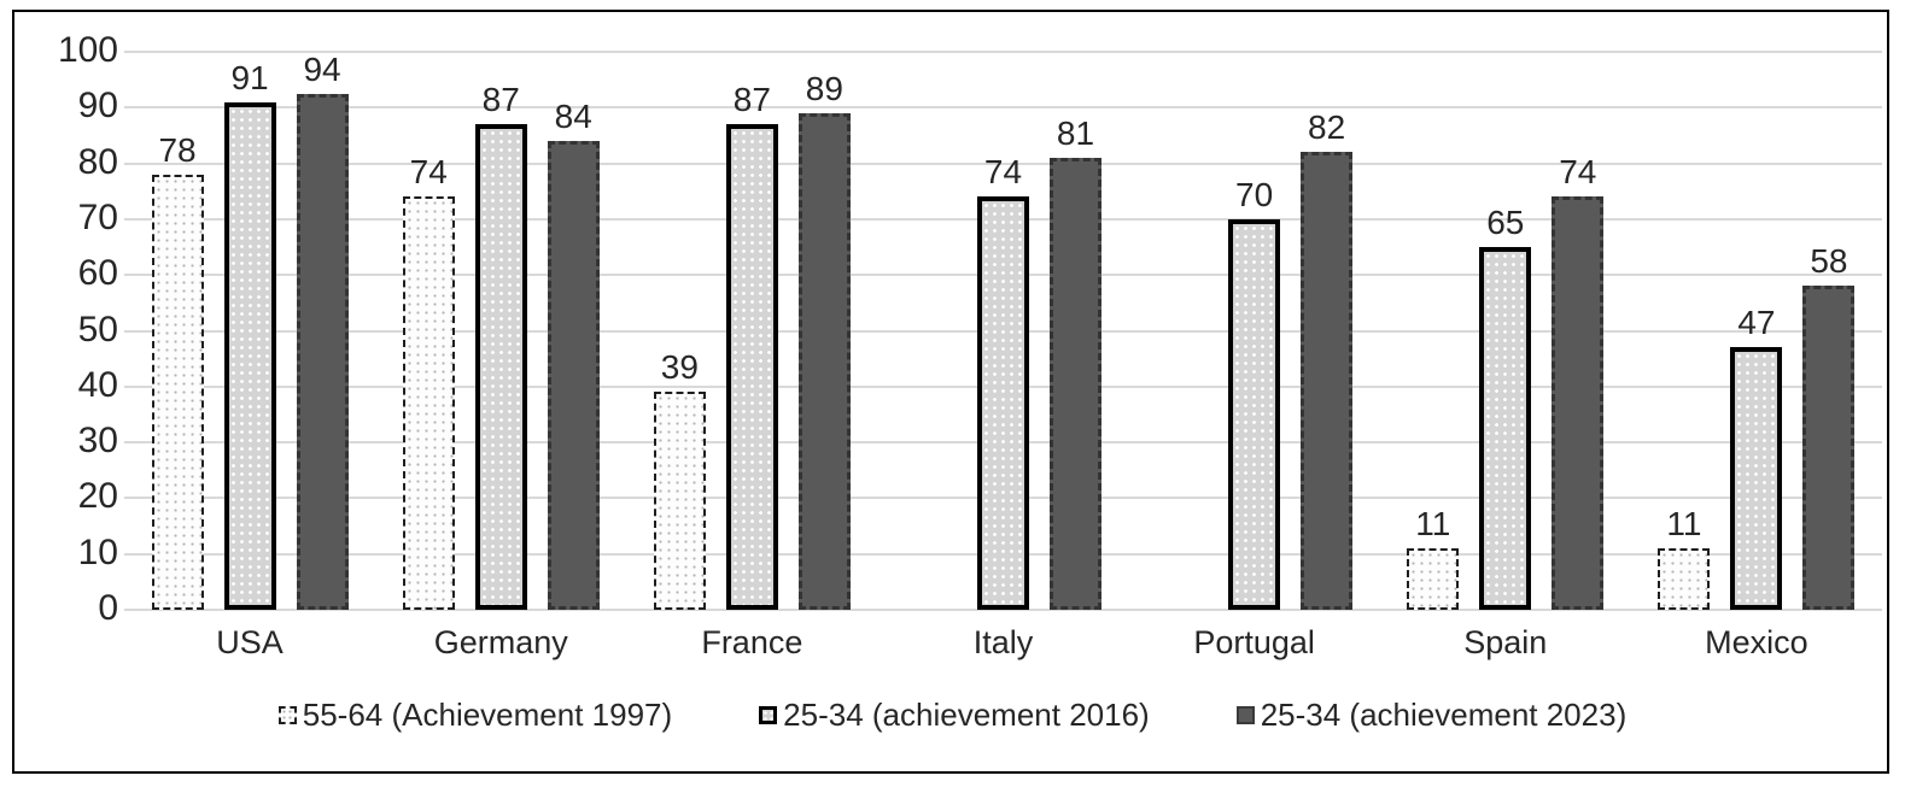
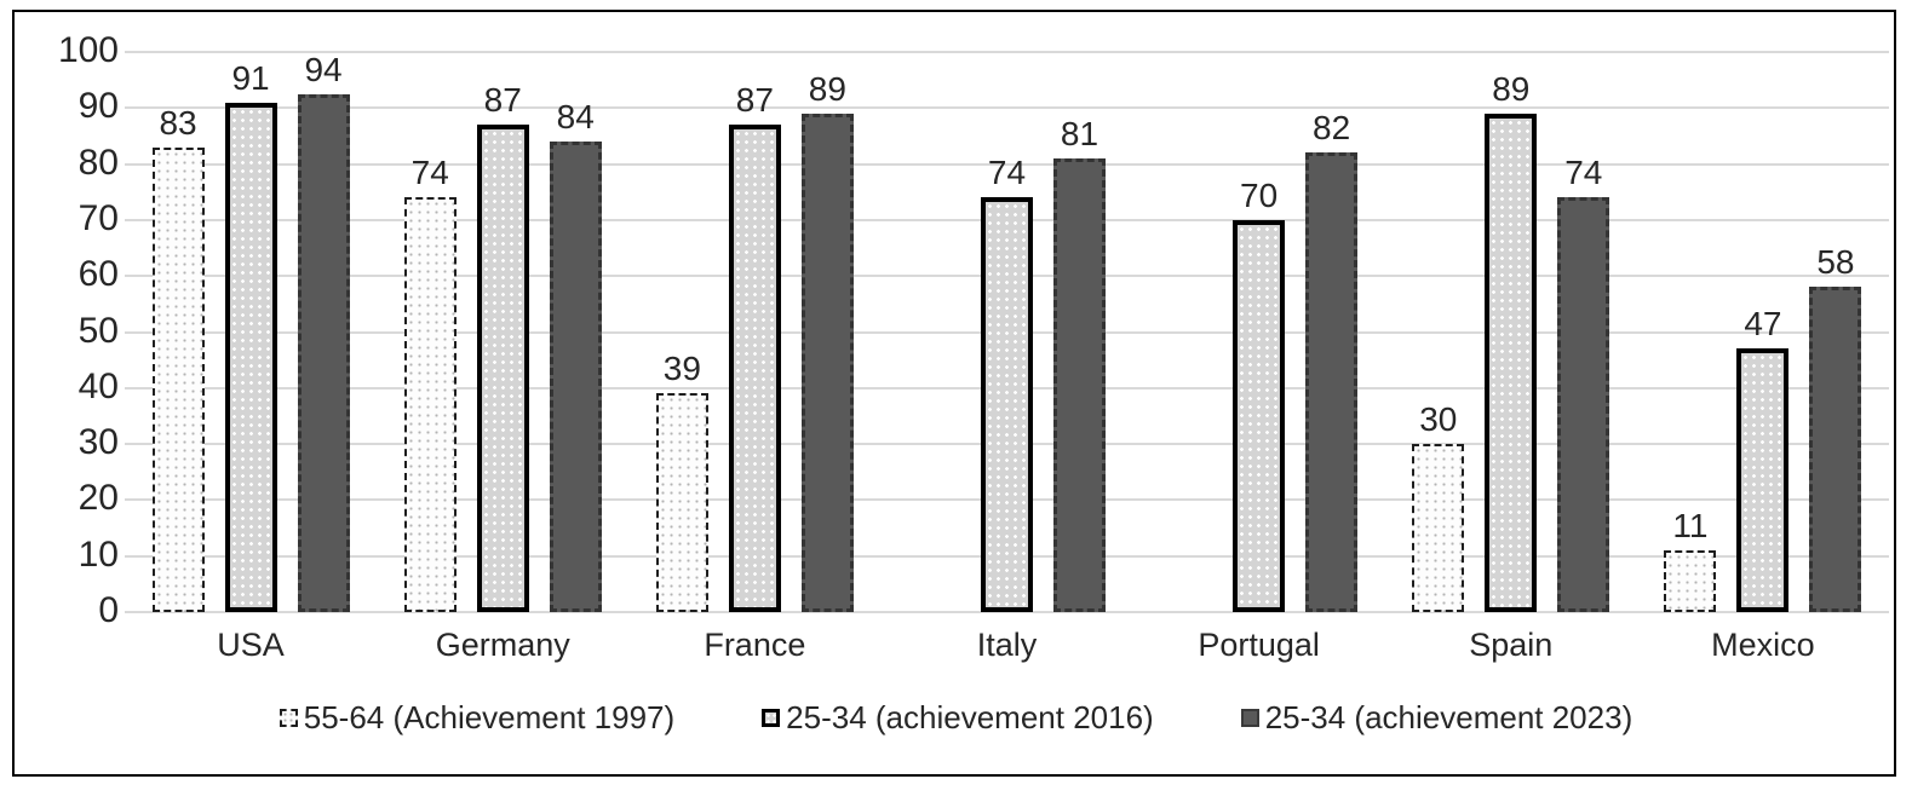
55-64 (Achievement 1997)/USA: 78 -> 83
55-64 (Achievement 1997)/Spain: 11 -> 30
25-34 (achievement 2016)/Spain: 65 -> 89
